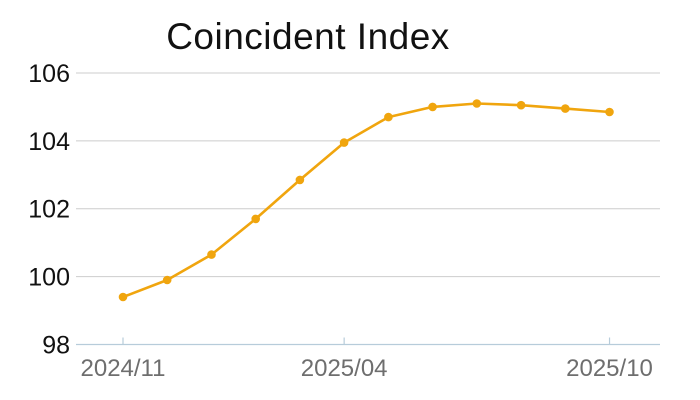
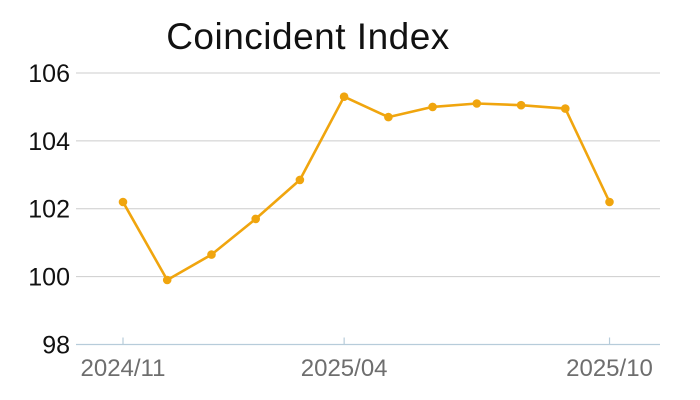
2024/11: 99.4 -> 102.2
2025/04: 104.0 -> 105.3
2025/10: 104.8 -> 102.2
